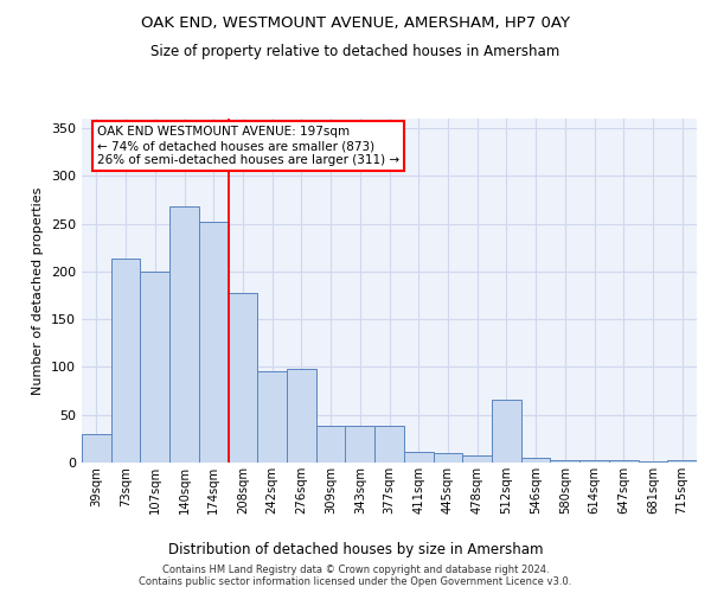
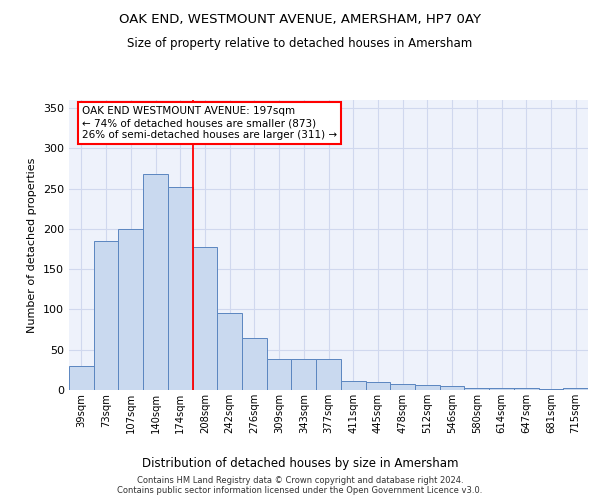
73sqm: 214 -> 185
276sqm: 98 -> 65
512sqm: 66 -> 6
